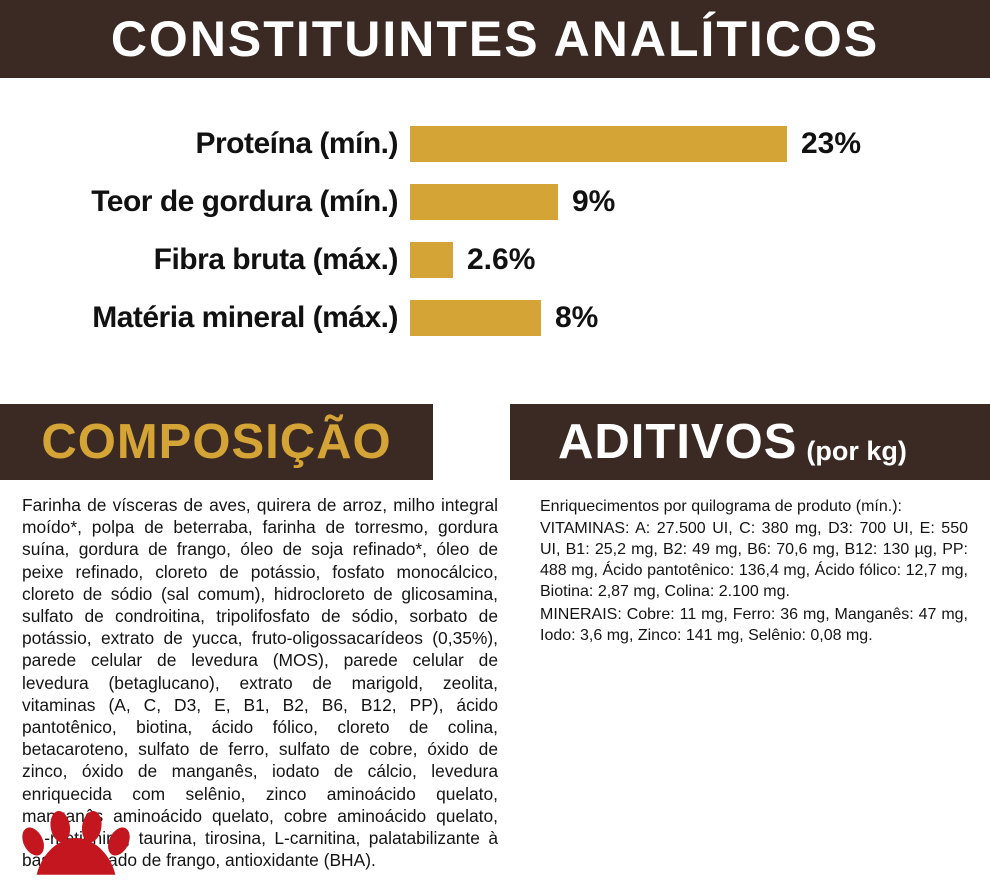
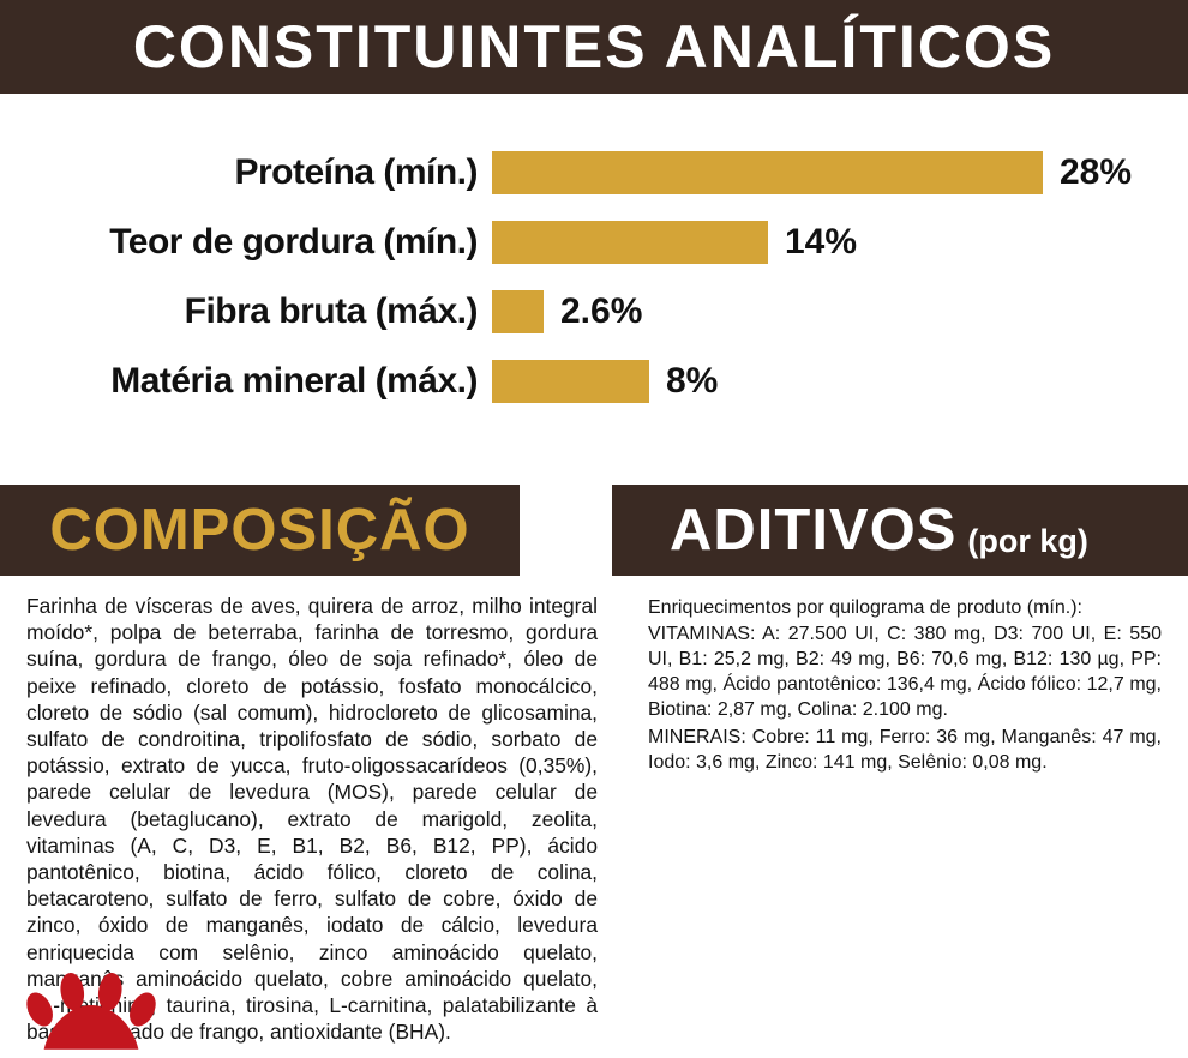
Proteína (mín.): 23% -> 28%
Teor de gordura (mín.): 9% -> 14%
